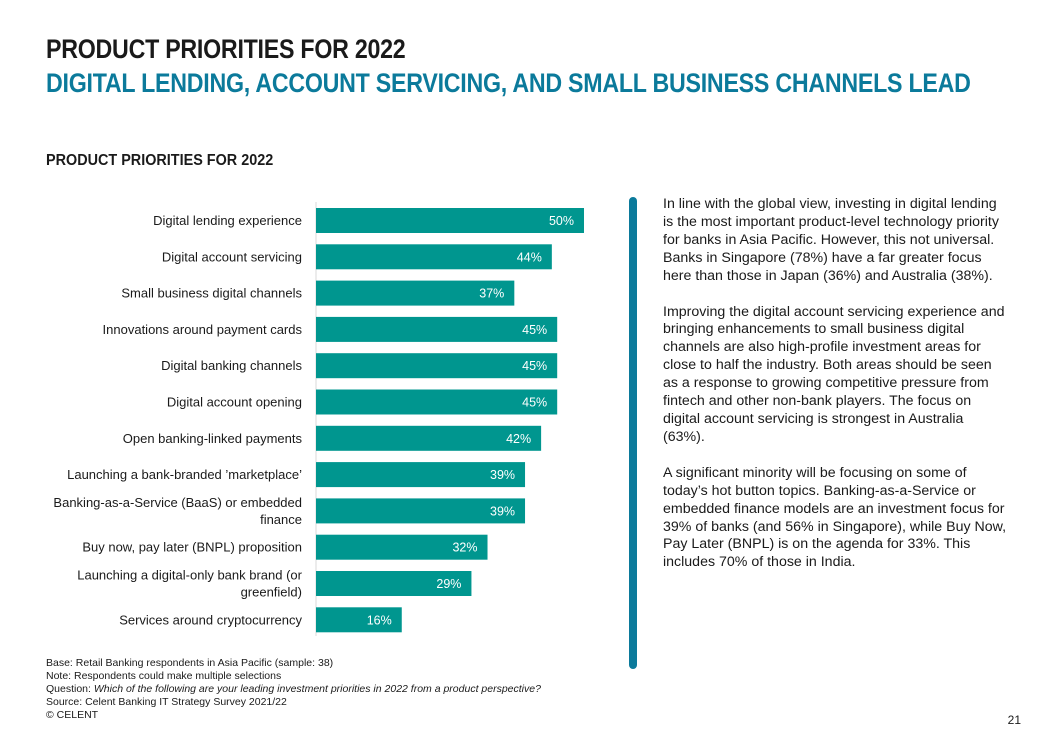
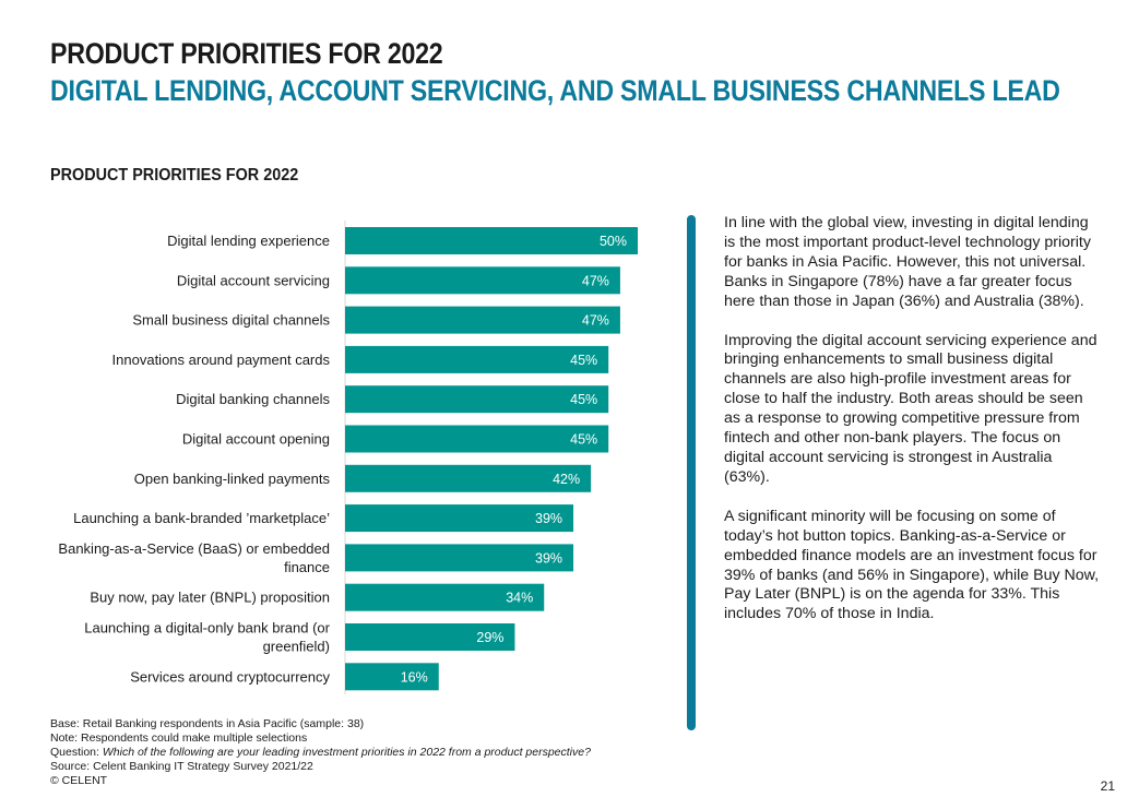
Digital account servicing: 44% -> 47%
Small business digital channels: 37% -> 47%
Buy now, pay later (BNPL) proposition: 32% -> 34%
